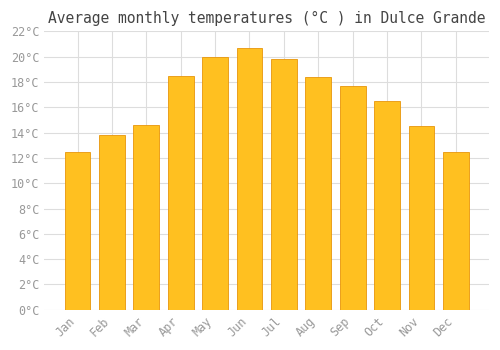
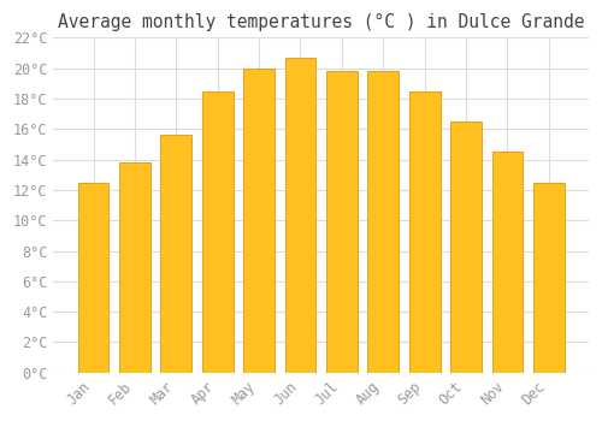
Mar: 14.6°C -> 15.6°C
Aug: 18.4°C -> 19.8°C
Sep: 17.7°C -> 18.5°C
